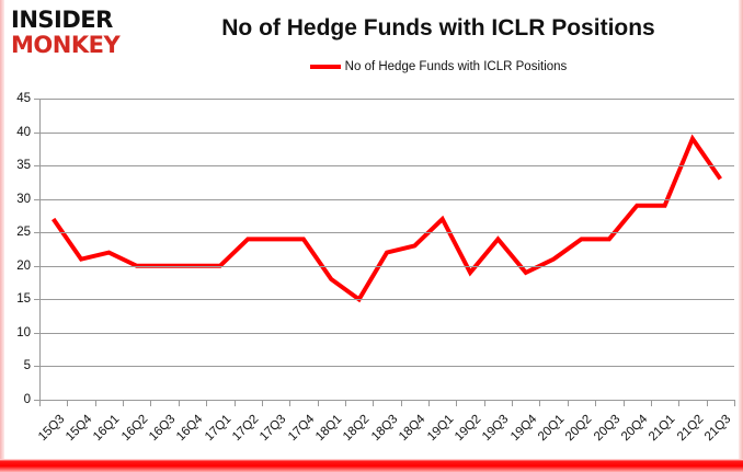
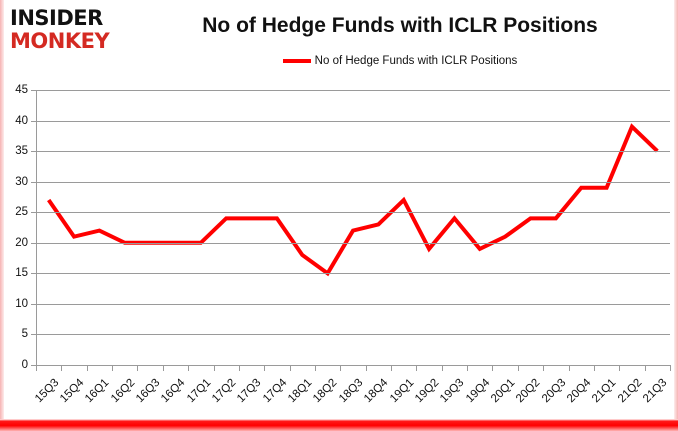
21Q3: 33 -> 35
